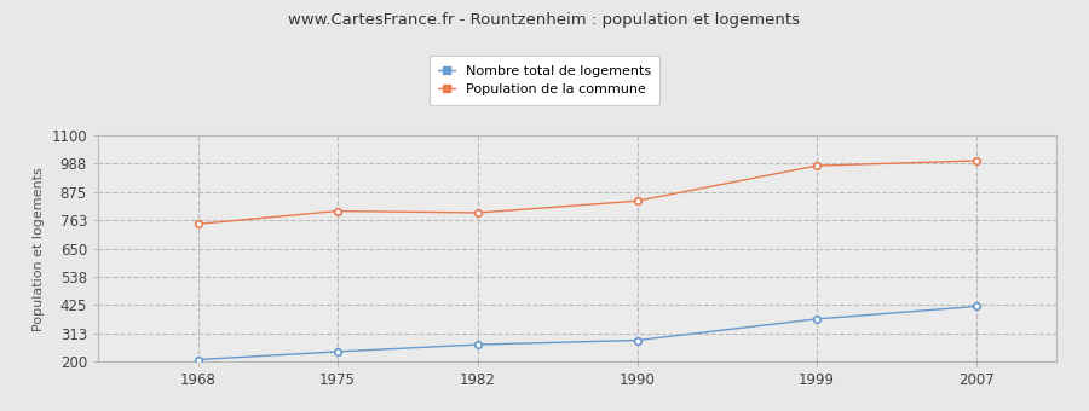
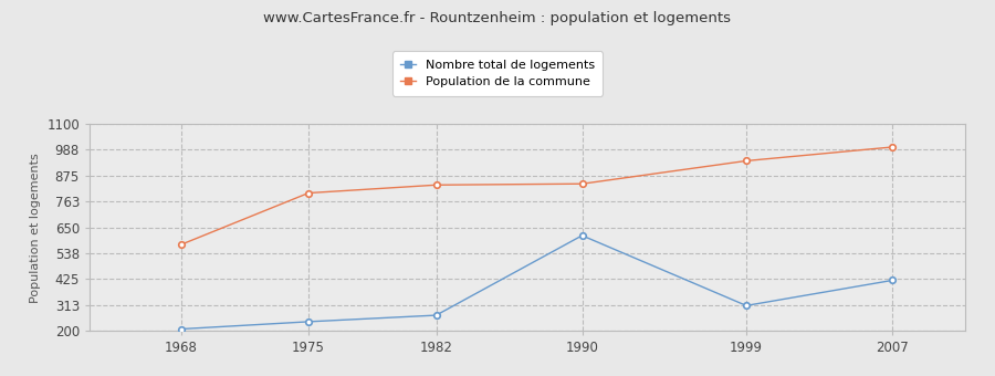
Population de la commune/1968: 748 -> 575
Population de la commune/1982: 793 -> 835
Nombre total de logements/1990: 285 -> 615
Nombre total de logements/1999: 370 -> 310
Population de la commune/1999: 980 -> 940
